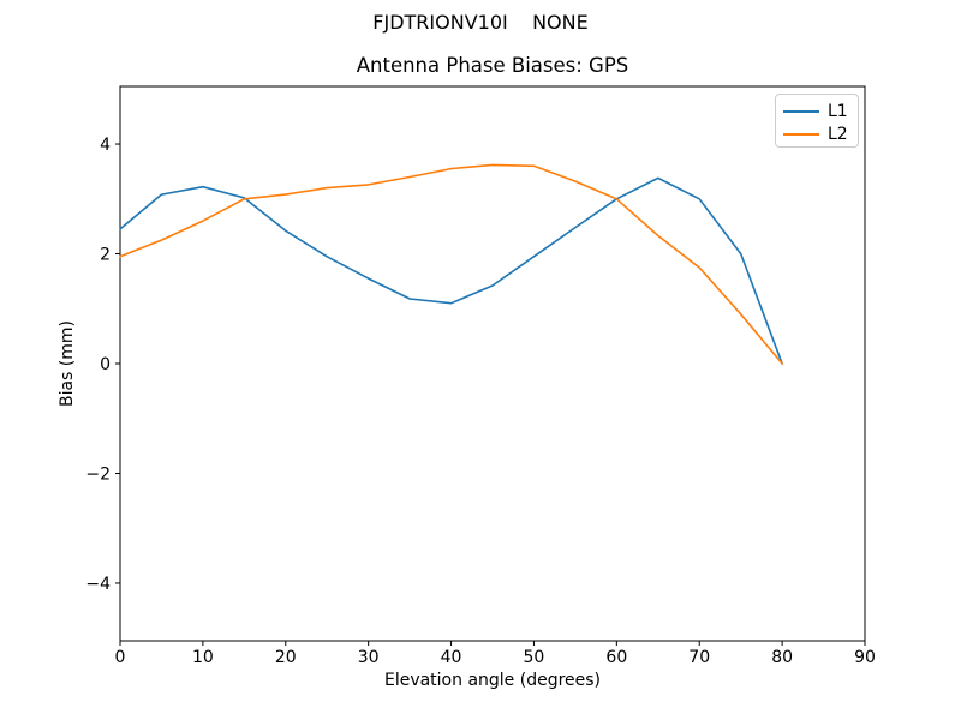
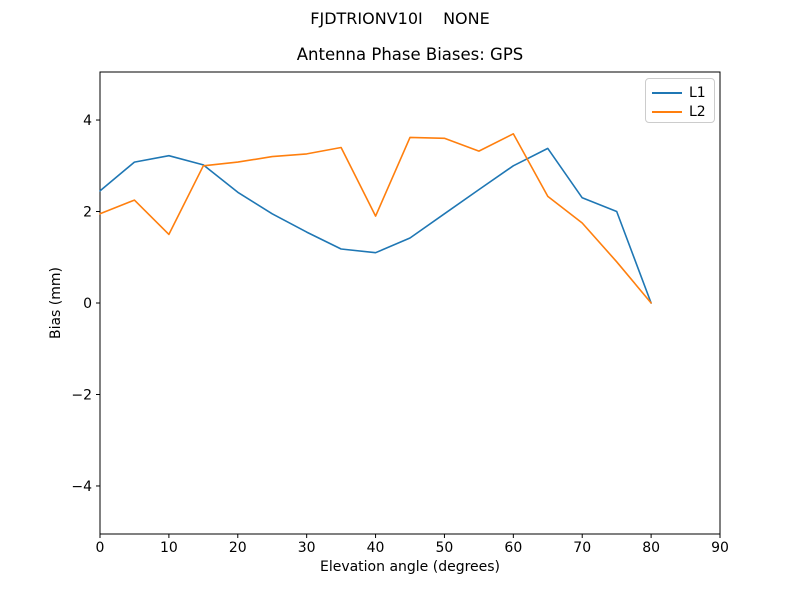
L2/10: 2.6 -> 1.5
L2/40: 3.5 -> 1.9
L2/60: 3.0 -> 3.7
L1/70: 3.0 -> 2.3
